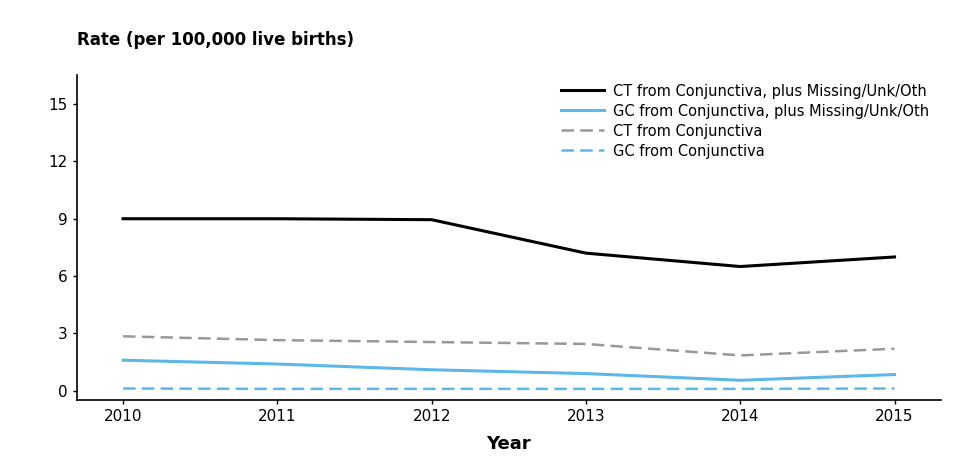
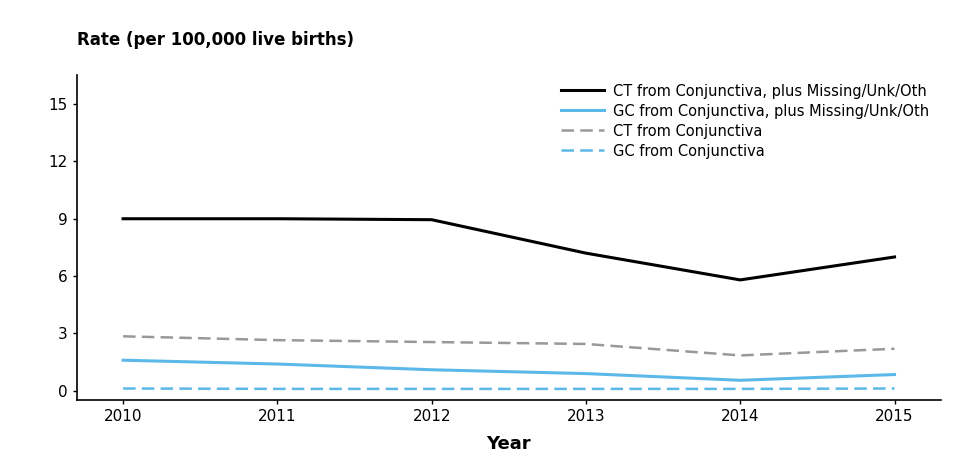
CT from Conjunctiva, plus Missing/Unk/Oth/2014: 6.5 -> 5.8
